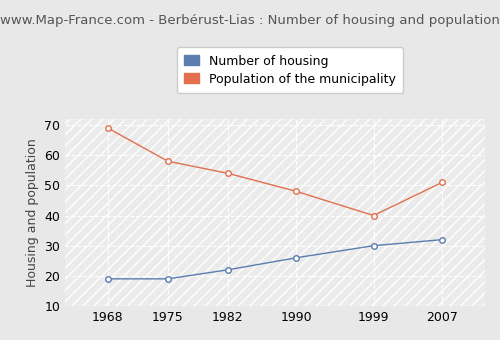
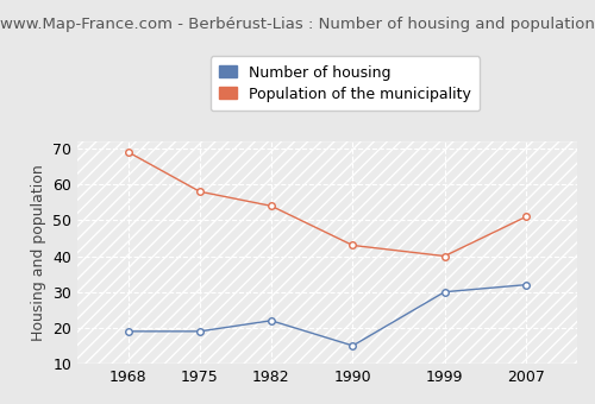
Number of housing/1990: 26 -> 15
Population of the municipality/1990: 48 -> 43
